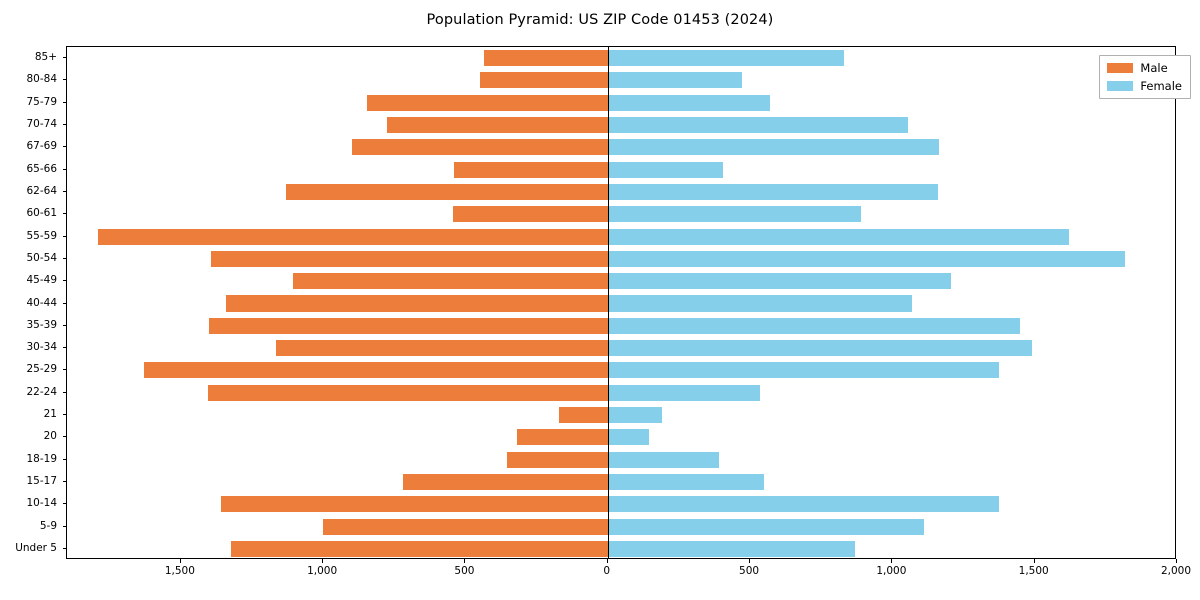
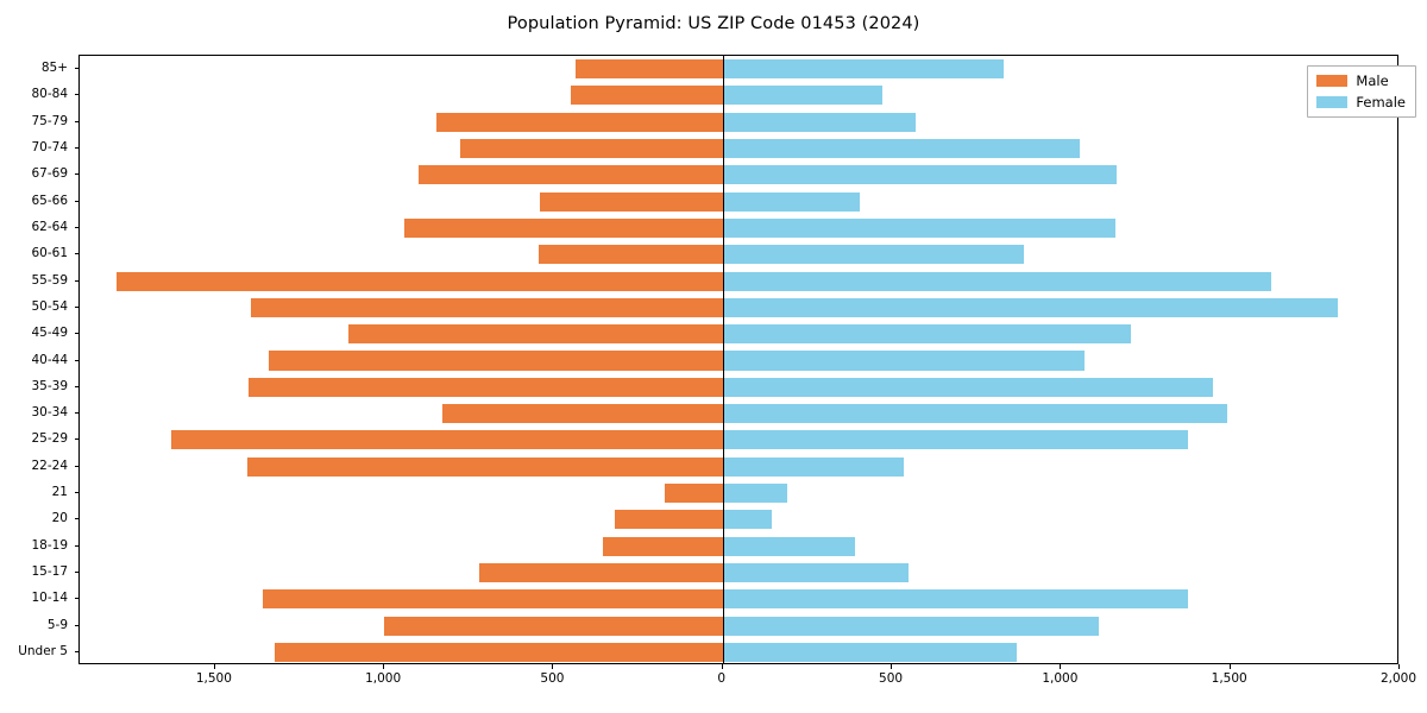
Male/62-64: 1130 -> 940
Male/30-34: 1160 -> 830
